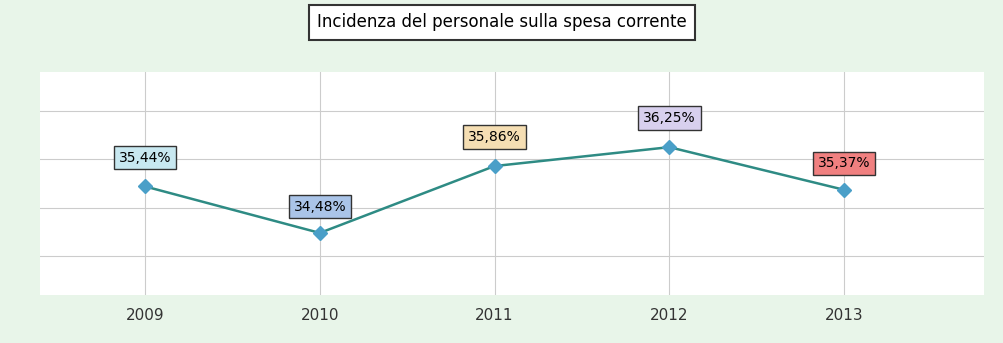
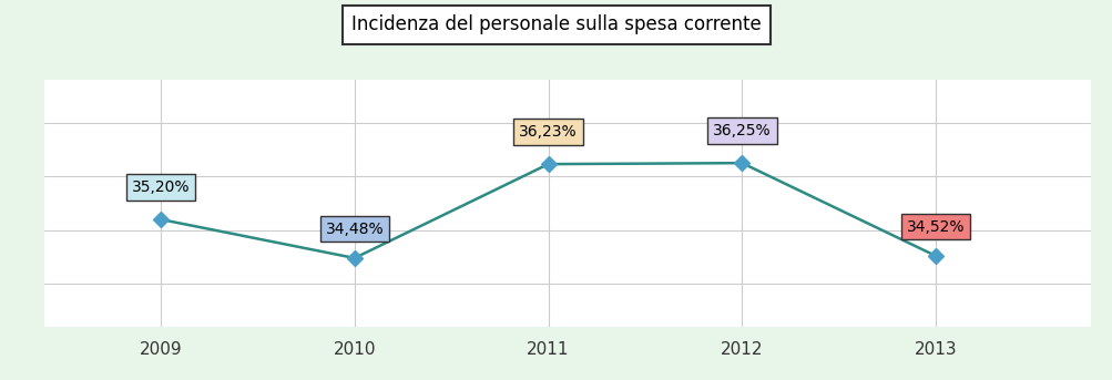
2009: 35,44% -> 35,20%
2011: 35,86% -> 36,23%
2013: 35,37% -> 34,52%
